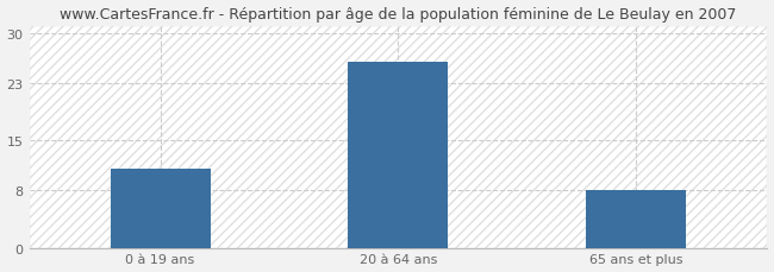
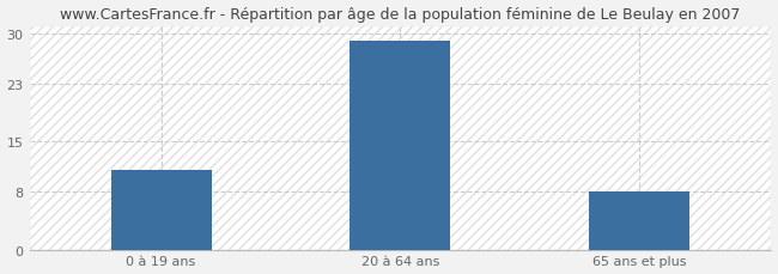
20 à 64 ans: 26 -> 29
